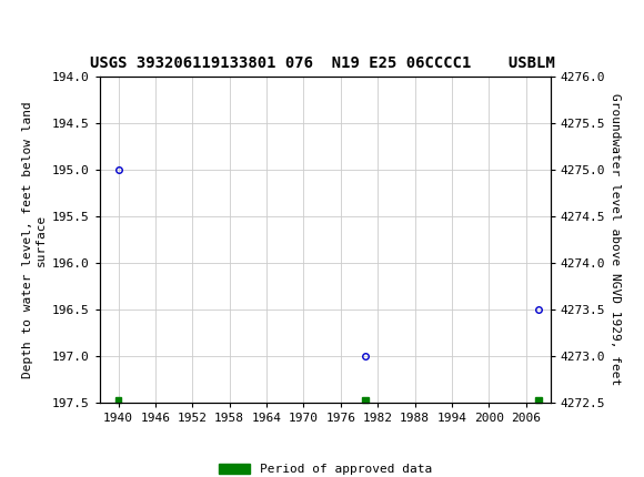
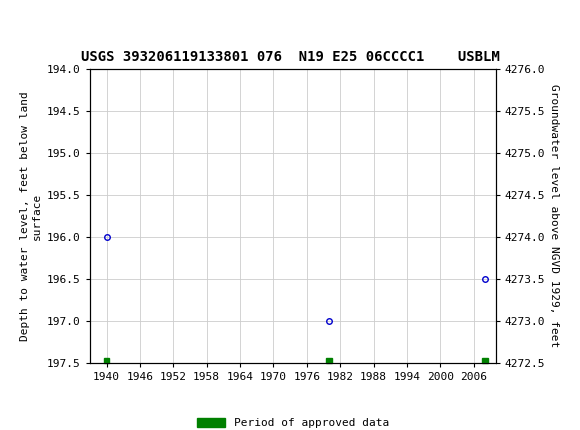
1940: 195.0 -> 196.0
